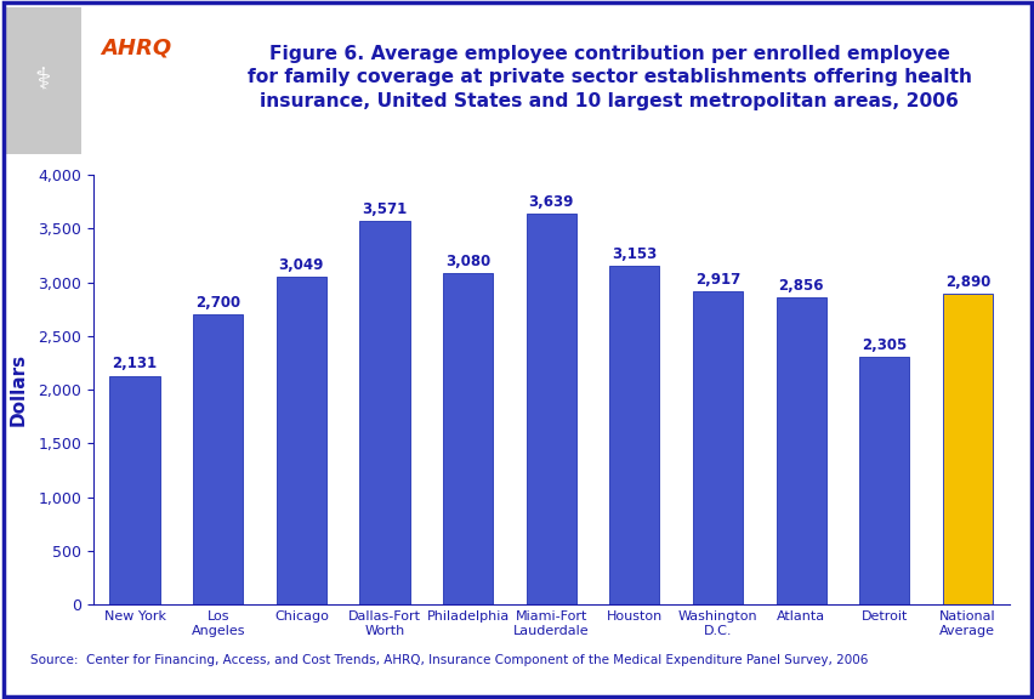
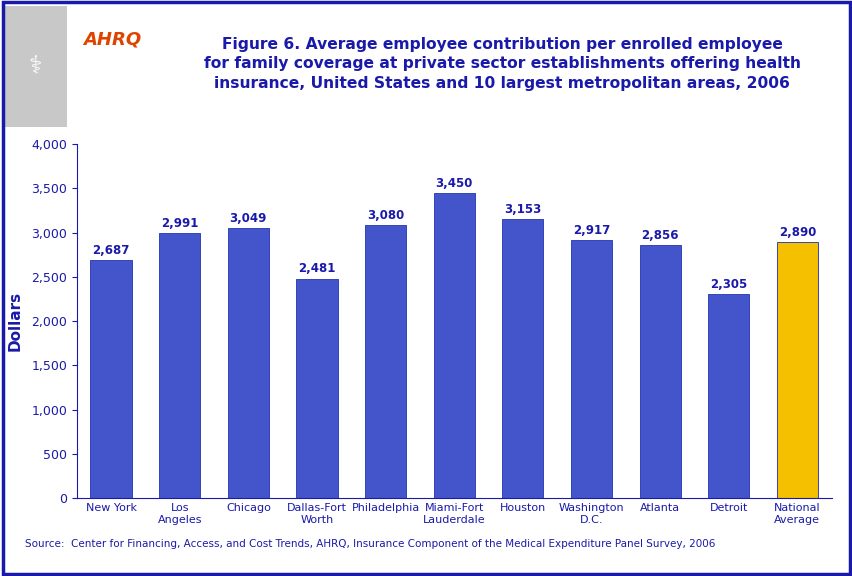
New York: 2,131 -> 2,687
Los Angeles: 2,700 -> 2,991
Dallas-Fort Worth: 3,571 -> 2,481
Miami-Fort Lauderdale: 3,639 -> 3,450
